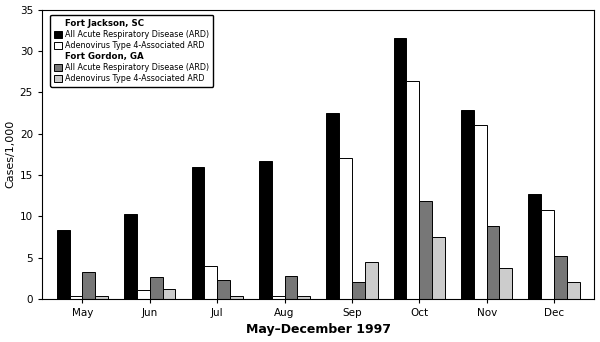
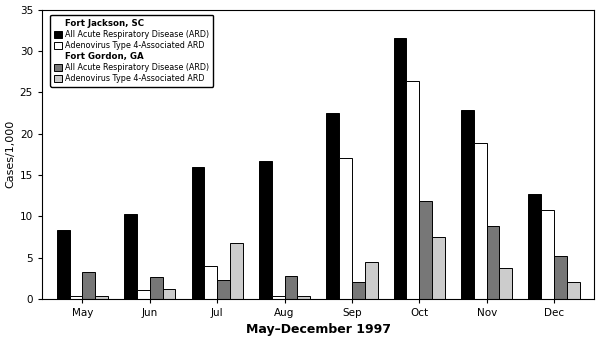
Adenovirus Type 4-Associated ARD/Jul: 0.3 -> 6.8
Adenovirus Type 4-Associated ARD/Nov: 21.0 -> 18.8
